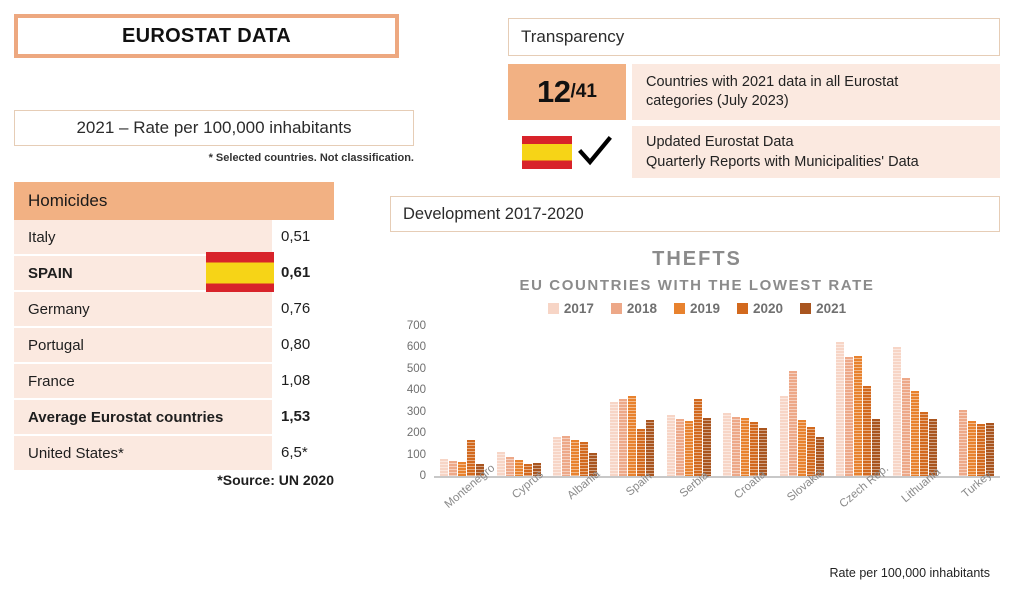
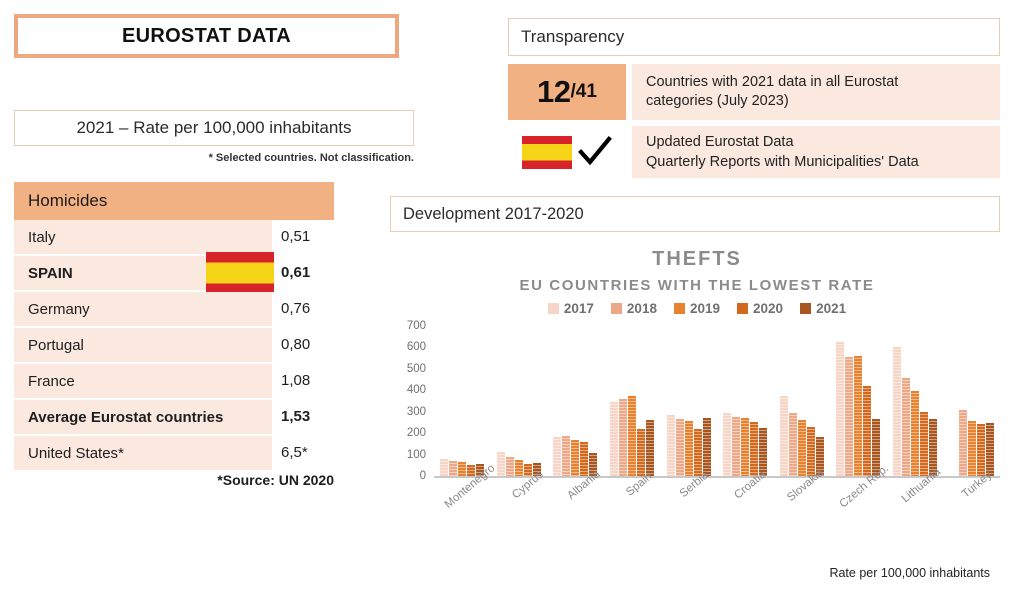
2020/Montenegro: 170 -> 50
2020/Serbia: 360 -> 220
2018/Slovakia: 490 -> 290
